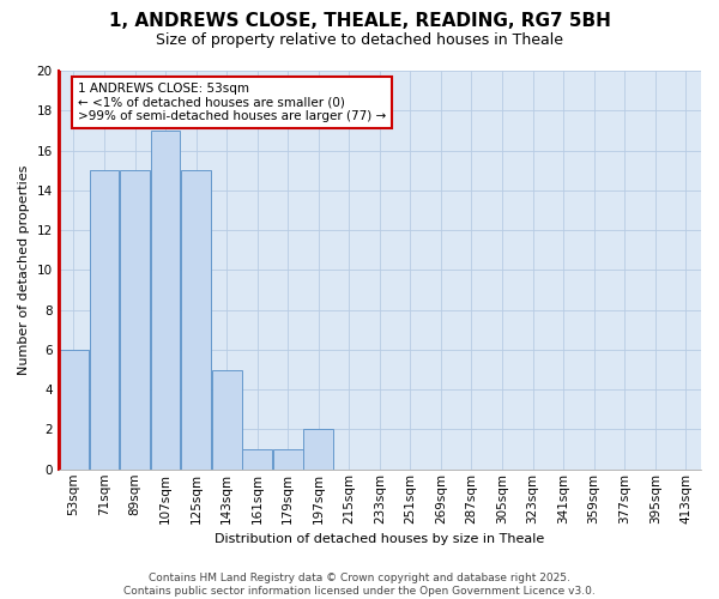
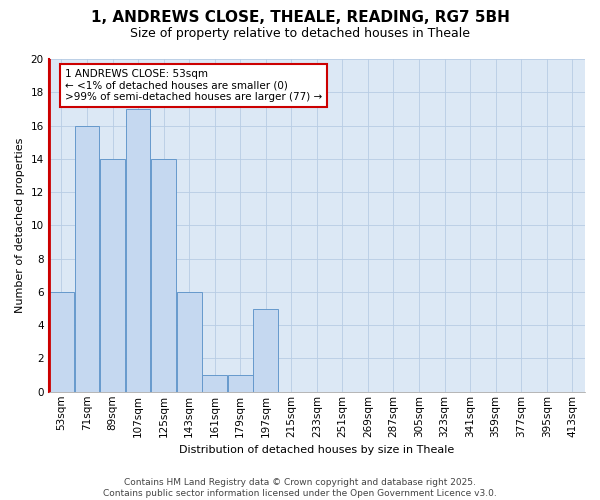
71sqm: 15 -> 16
89sqm: 15 -> 14
125sqm: 15 -> 14
143sqm: 5 -> 6
197sqm: 2 -> 5
